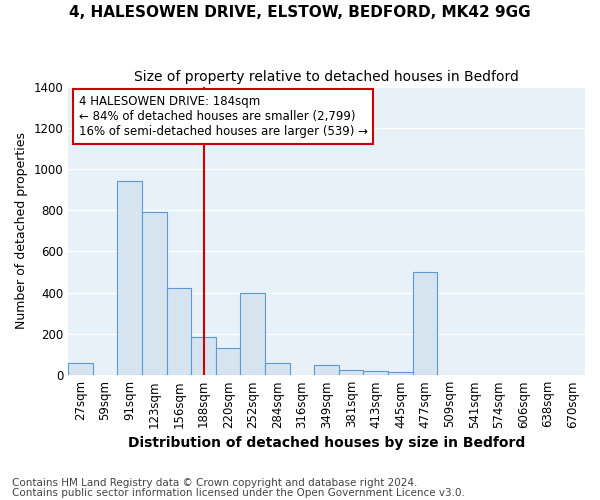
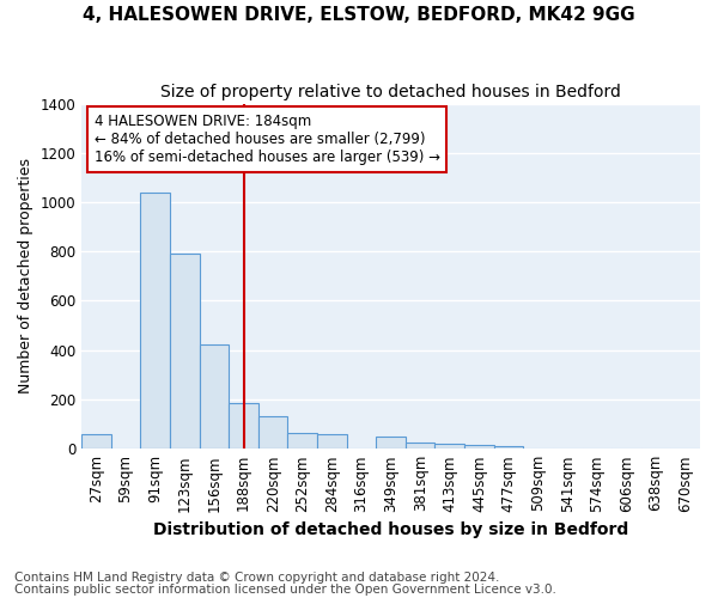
91sqm: 940 -> 1040
252sqm: 400 -> 65
477sqm: 500 -> 10
